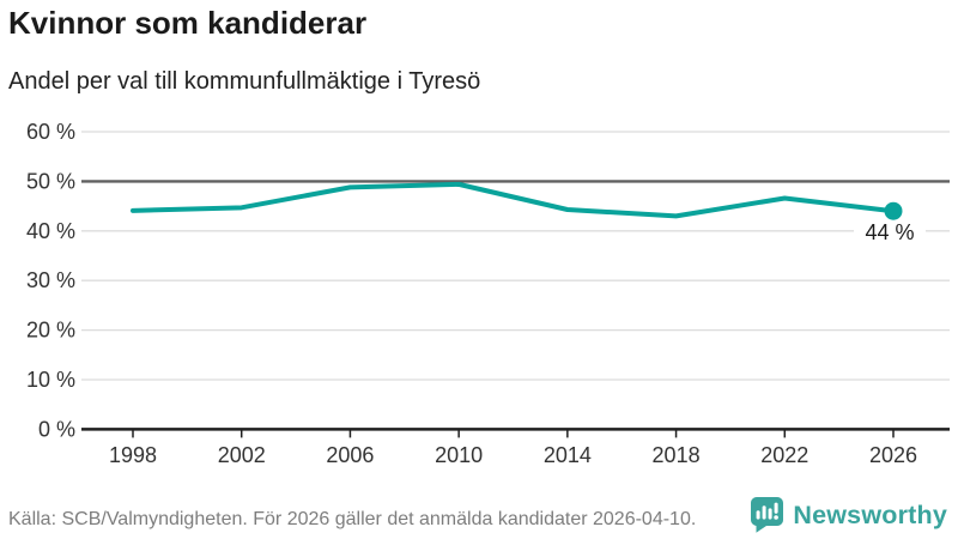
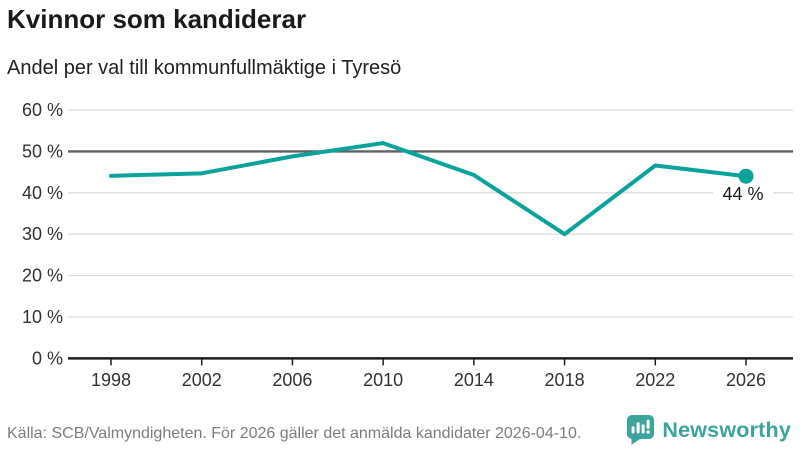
2010: 49% -> 52%
2018: 43% -> 30%
